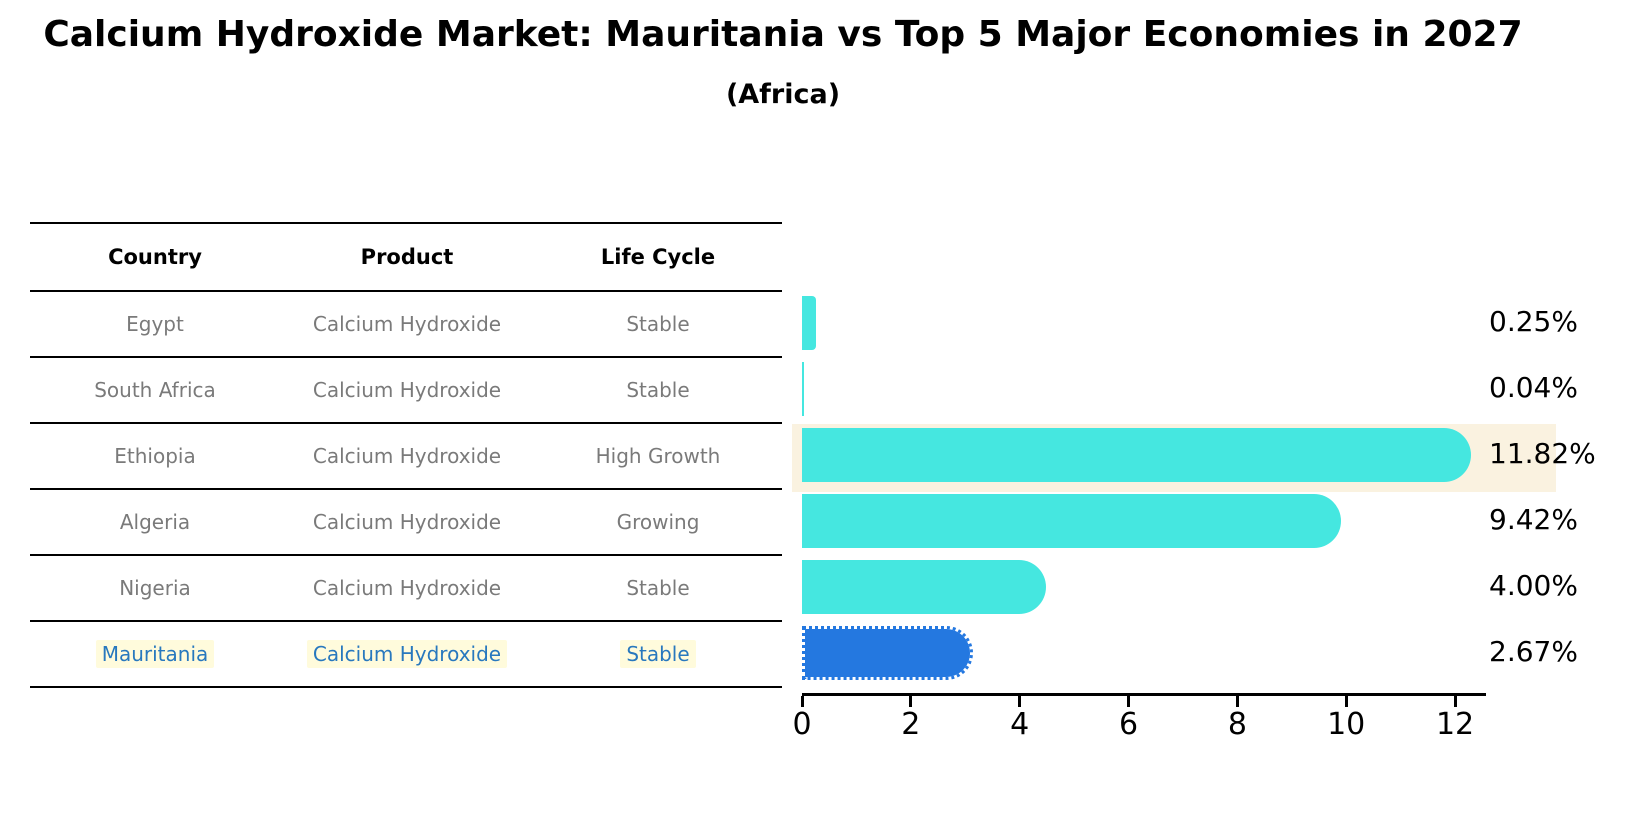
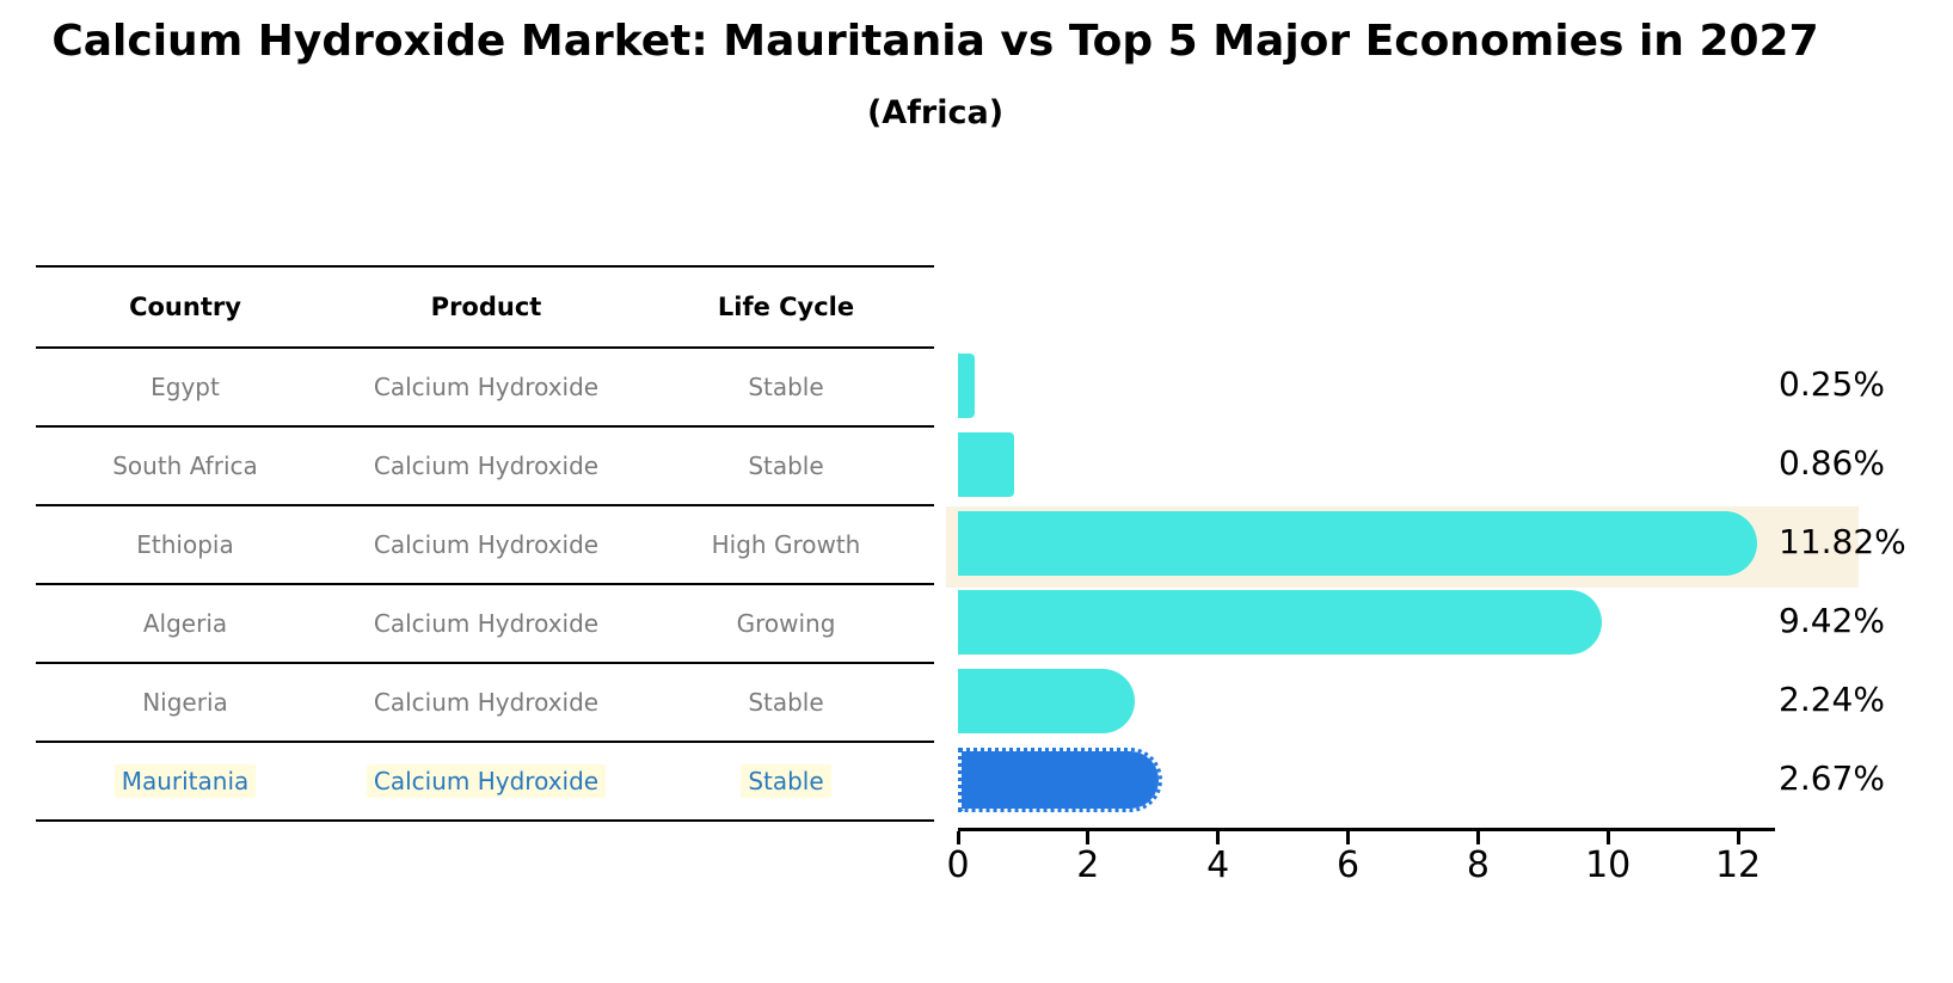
South Africa: 0.04% -> 0.86%
Nigeria: 4.00% -> 2.24%
